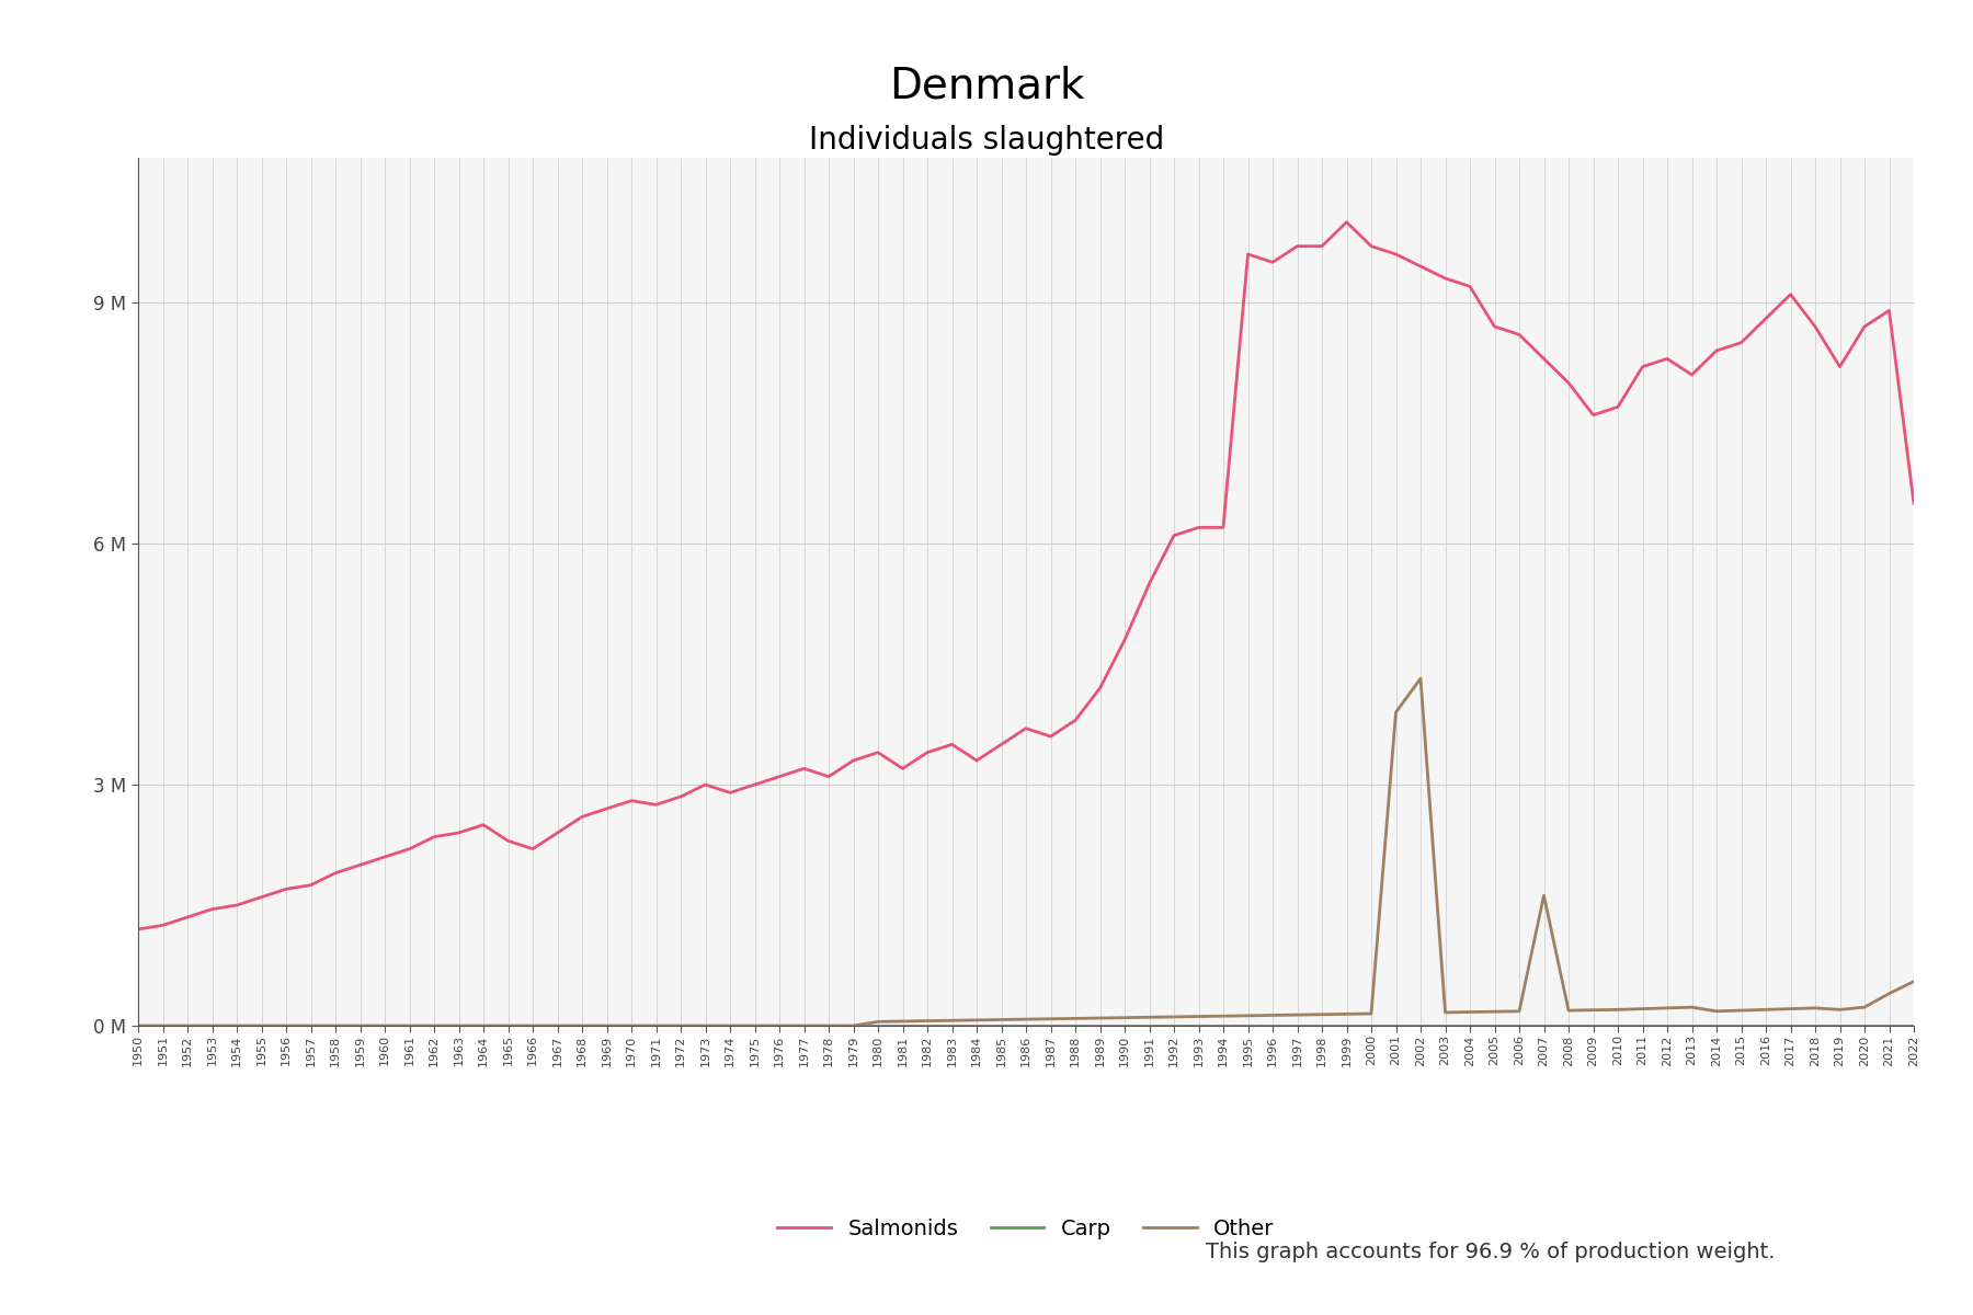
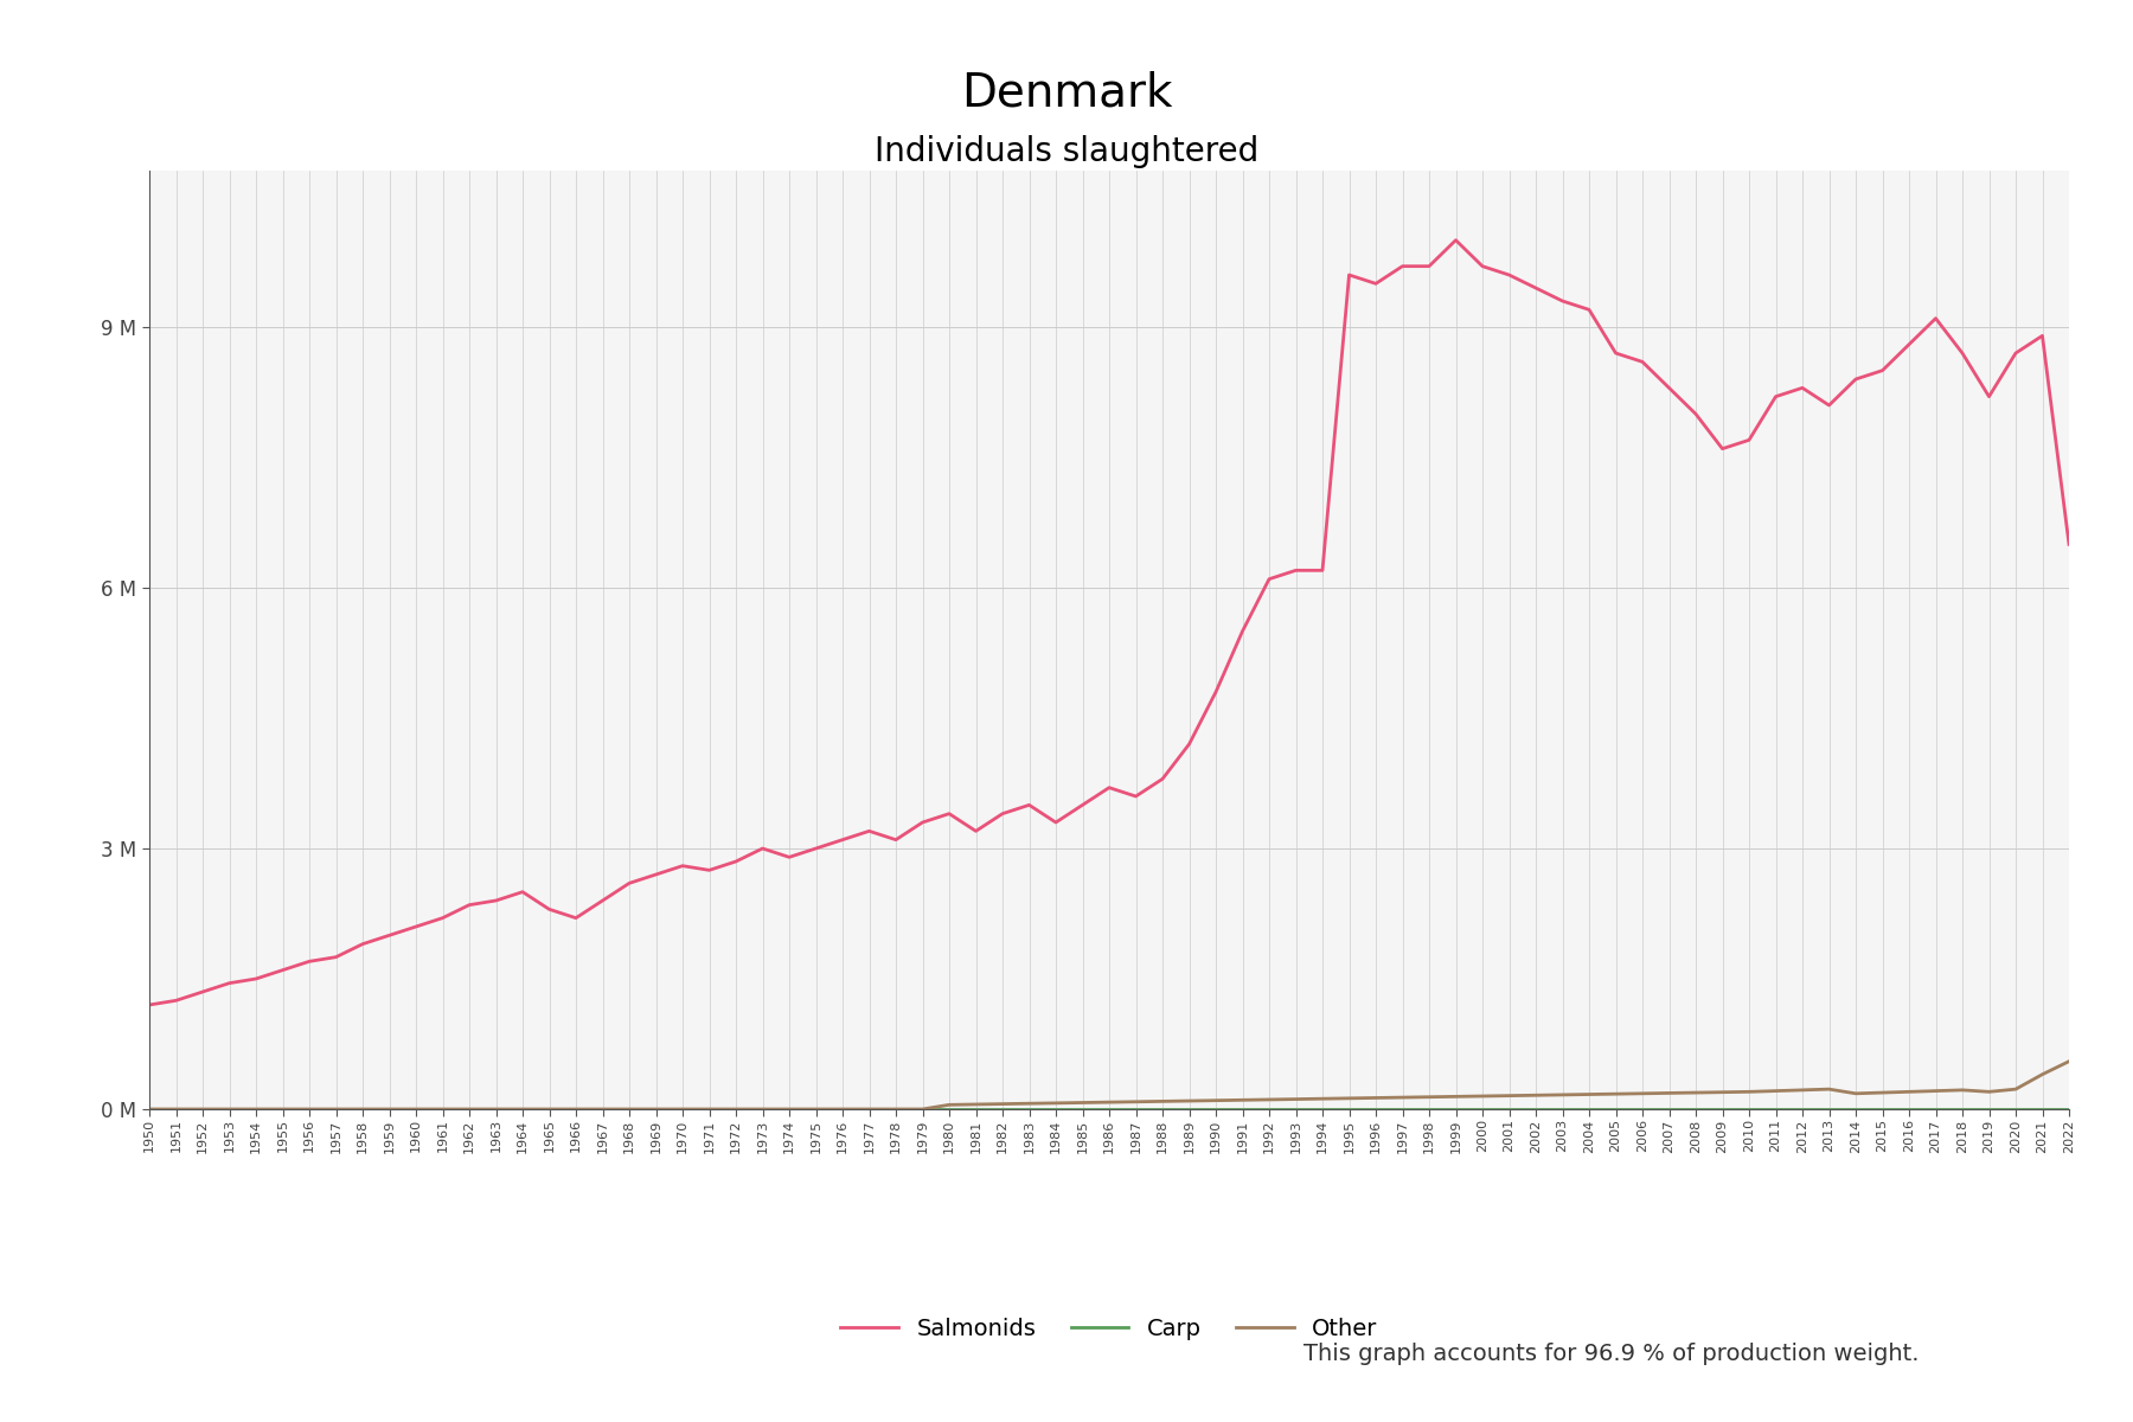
Other/2001: 3.90 M -> 0.16 M
Other/2002: 4.32 M -> 0.16 M
Other/2007: 1.62 M -> 0.18 M
